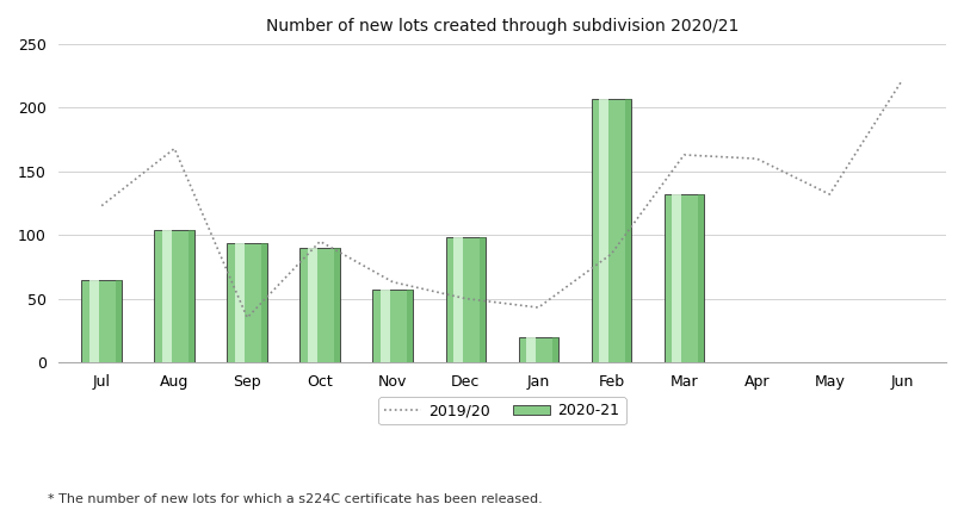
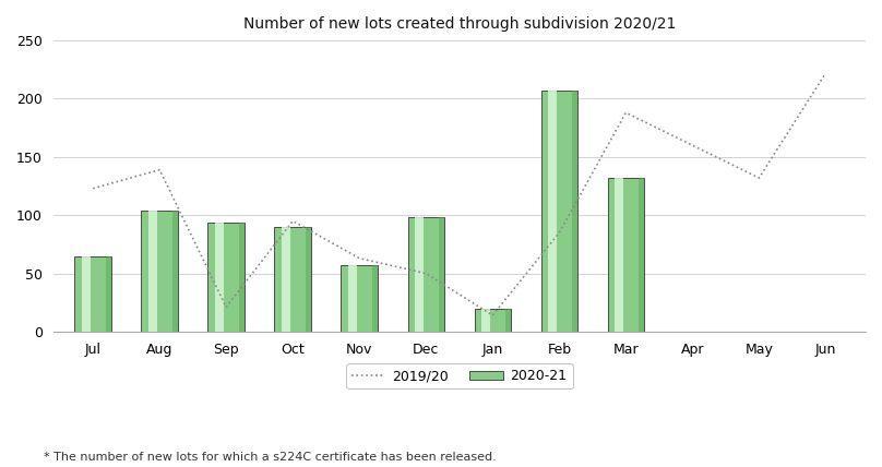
2019/20/Aug: 168 -> 139
2019/20/Sep: 35 -> 21
2019/20/Jan: 43 -> 14
2019/20/Mar: 163 -> 188
